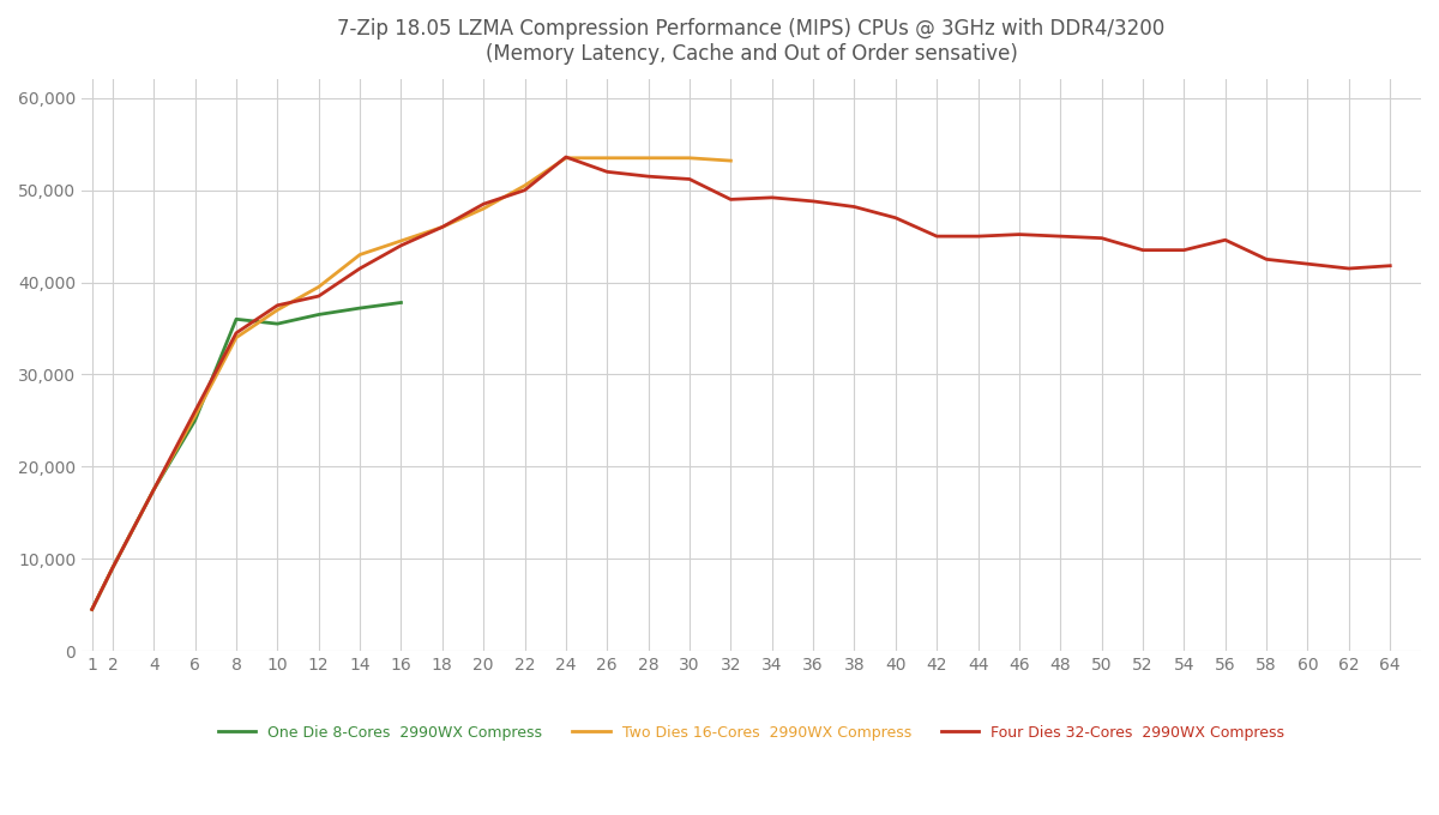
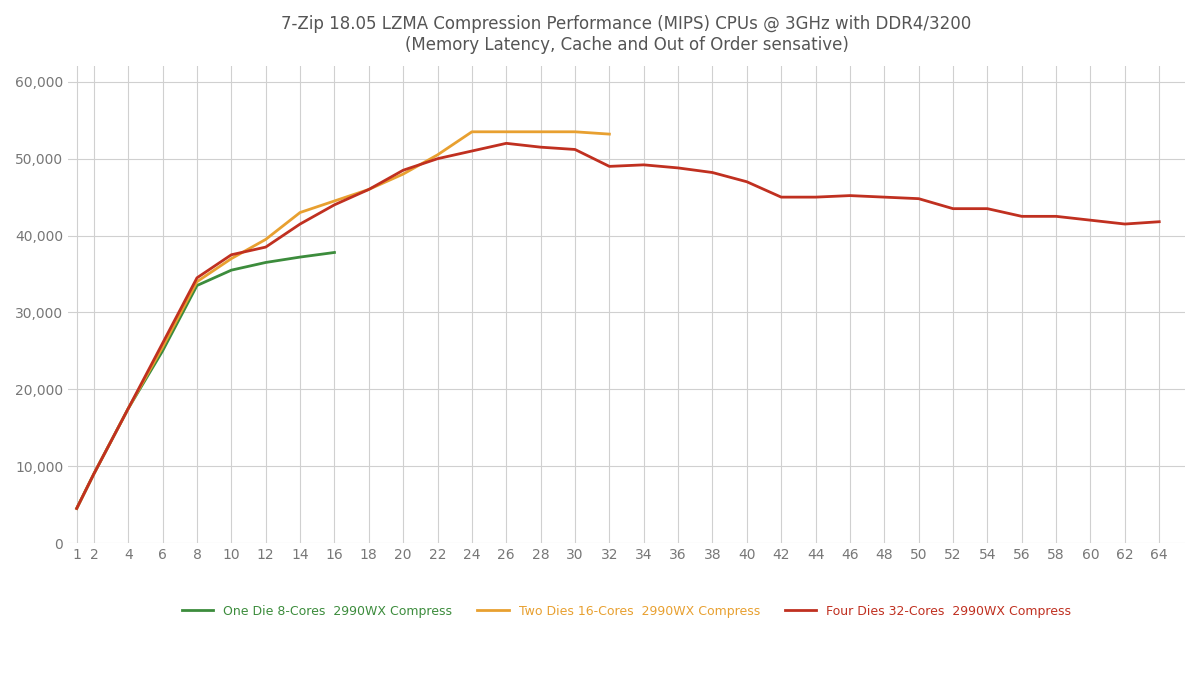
One Die 8-Cores 2990WX Compress/8: 36,000 -> 33,500
Four Dies 32-Cores 2990WX Compress/24: 53,600 -> 51,000
Four Dies 32-Cores 2990WX Compress/56: 44,600 -> 42,500
